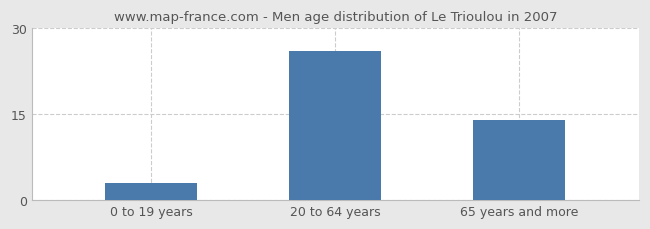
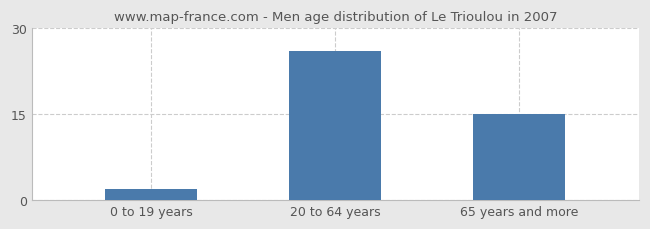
0 to 19 years: 3 -> 2
65 years and more: 14 -> 15
